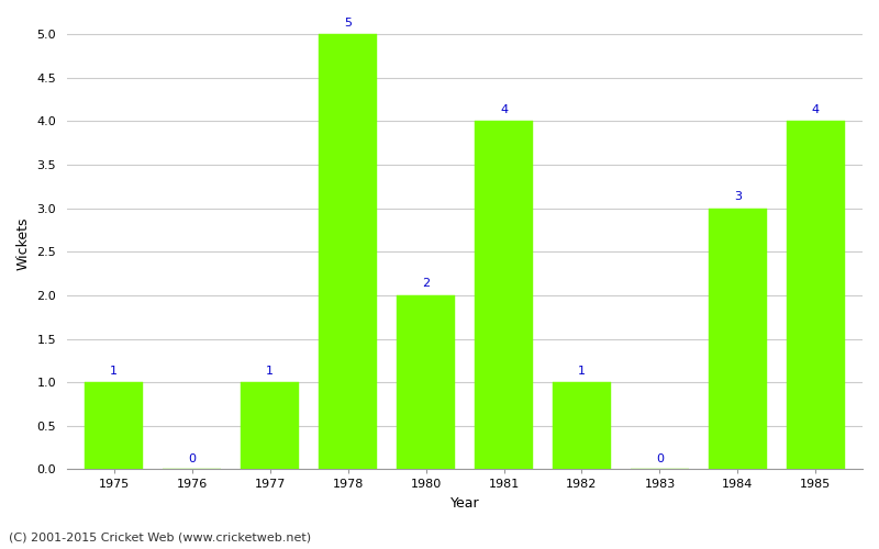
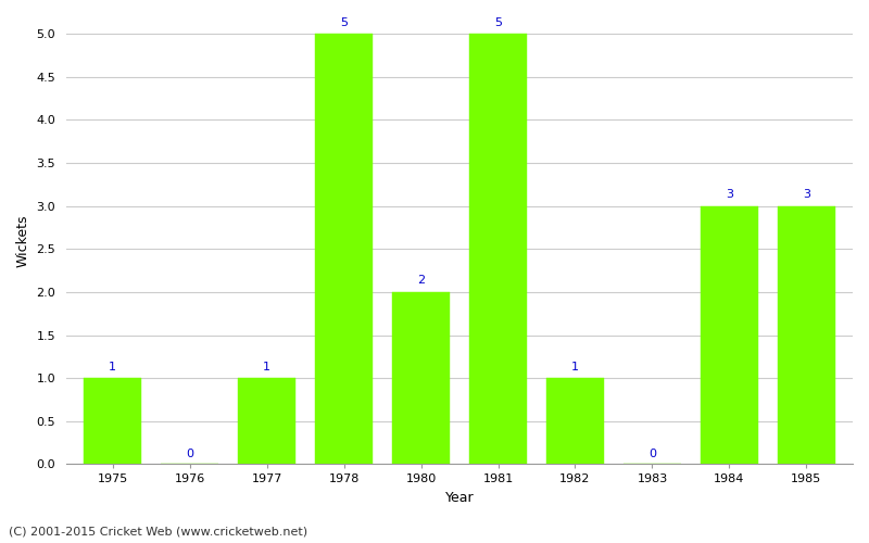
1981: 4 -> 5
1985: 4 -> 3
